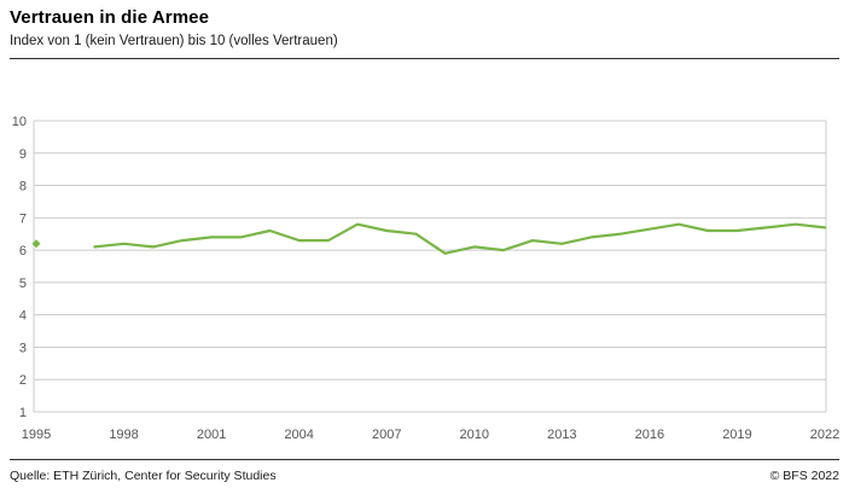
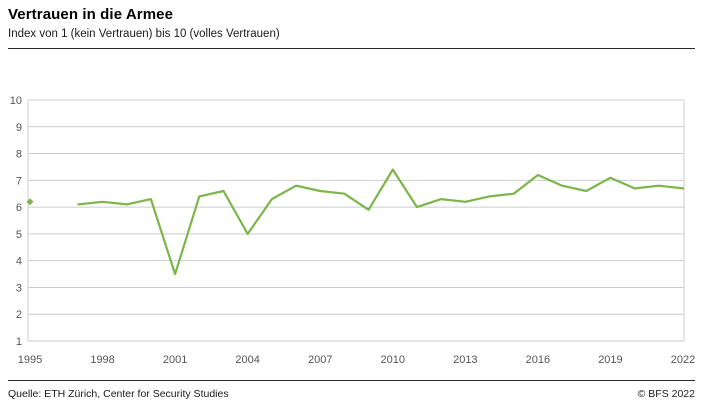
2001: 6.4 -> 3.5
2004: 6.3 -> 5.0
2010: 6.1 -> 7.4
2016: 6.7 -> 7.2
2019: 6.6 -> 7.1
